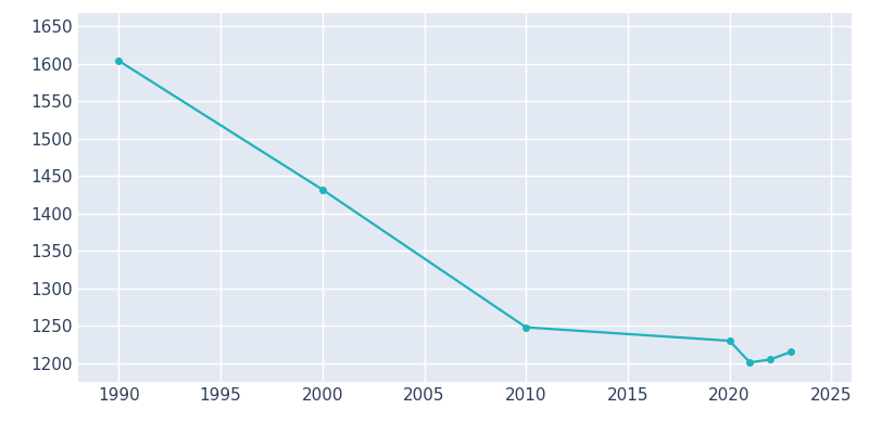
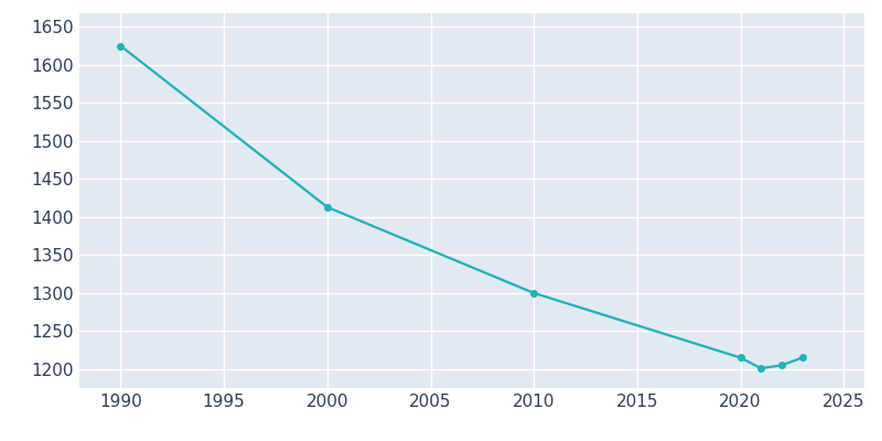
1990: 1604 -> 1625
2000: 1432 -> 1413
2010: 1248 -> 1300
2020: 1230 -> 1215
